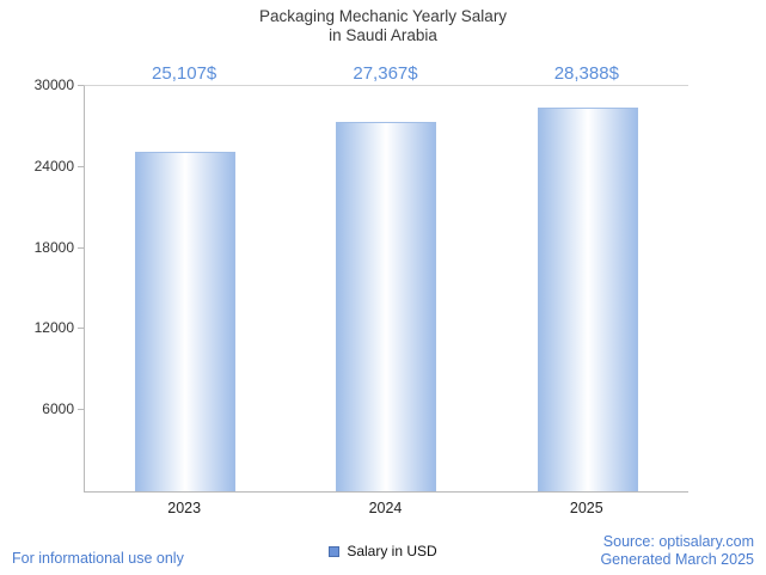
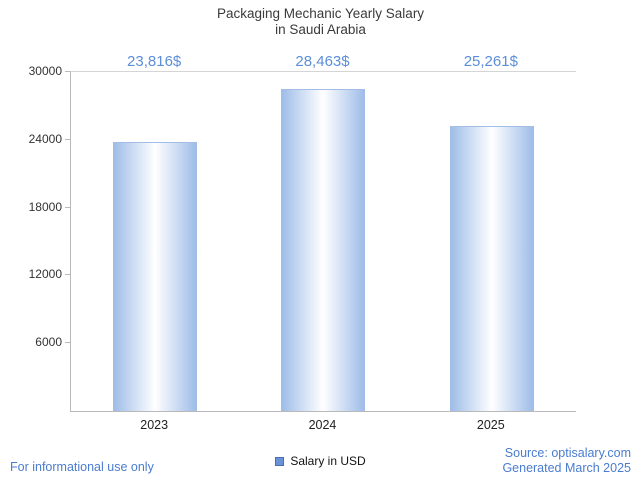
2023: 25,107 -> 23,816
2024: 27,367 -> 28,463
2025: 28,388 -> 25,261
